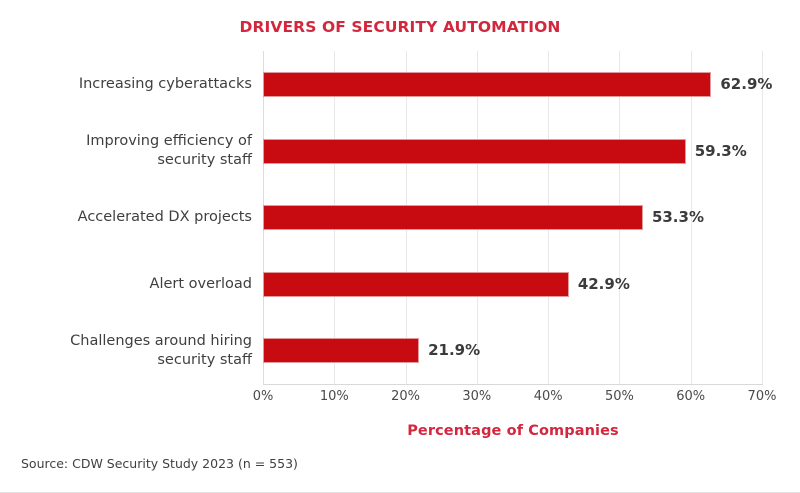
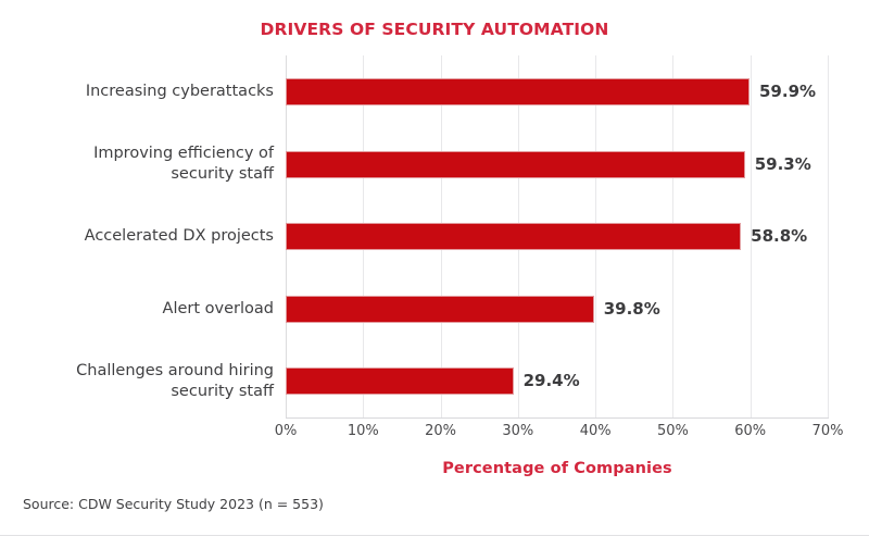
Increasing cyberattacks: 62.9% -> 59.9%
Accelerated DX projects: 53.3% -> 58.8%
Alert overload: 42.9% -> 39.8%
Challenges around hiring security staff: 21.9% -> 29.4%
